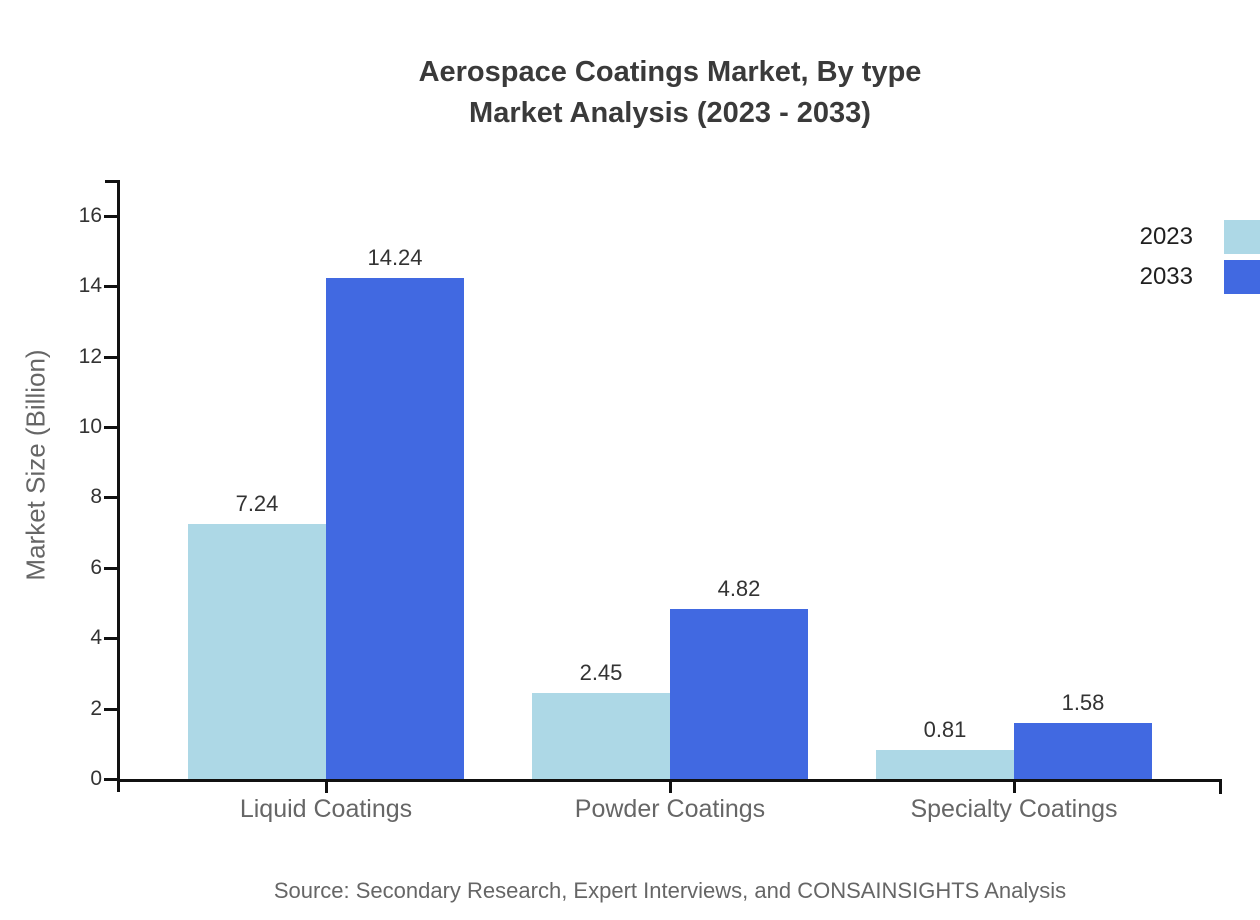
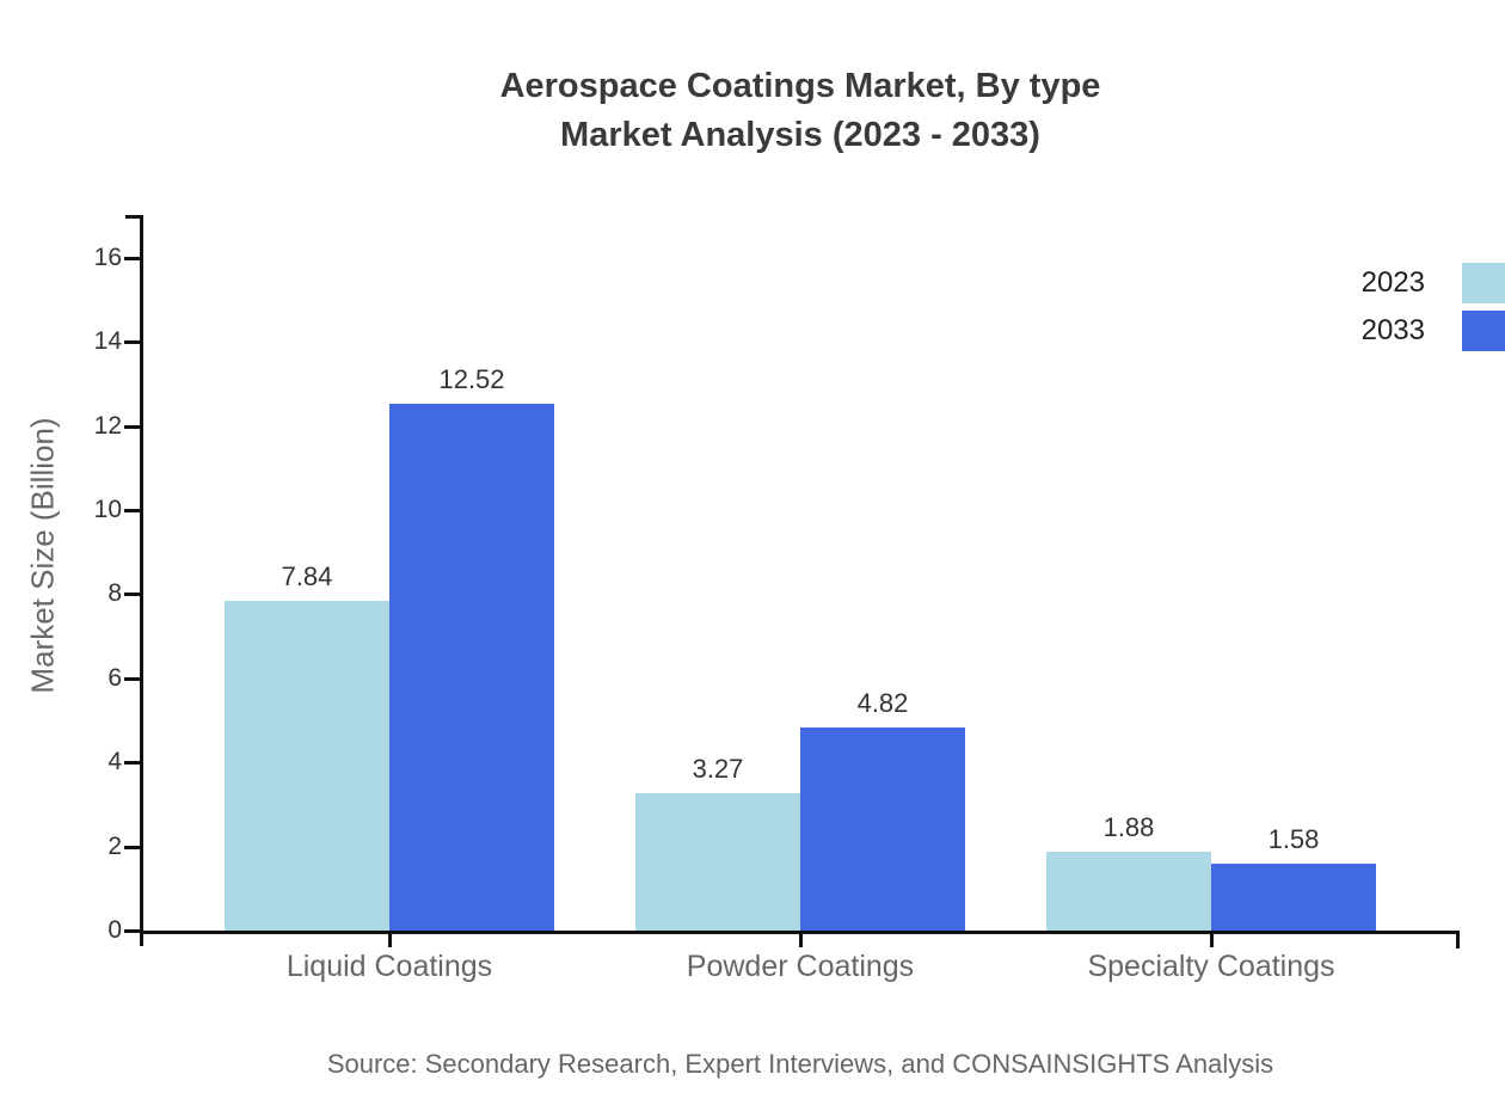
2023/Liquid Coatings: 7.24 -> 7.84
2033/Liquid Coatings: 14.24 -> 12.52
2023/Powder Coatings: 2.45 -> 3.27
2023/Specialty Coatings: 0.81 -> 1.88
